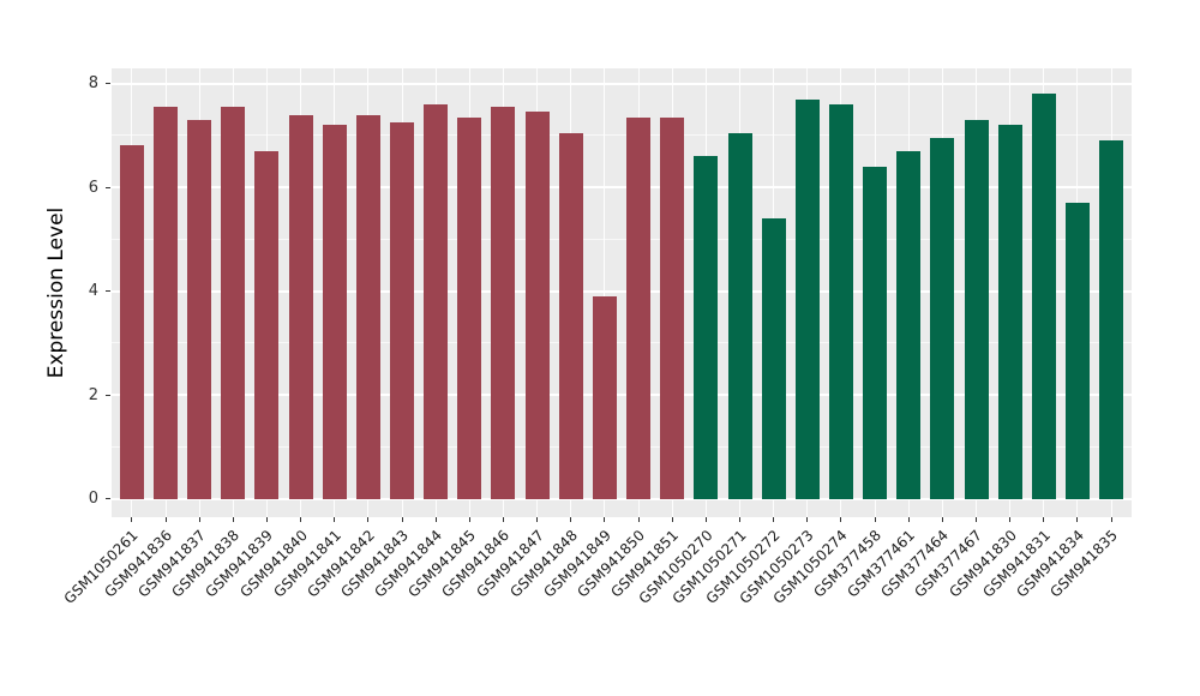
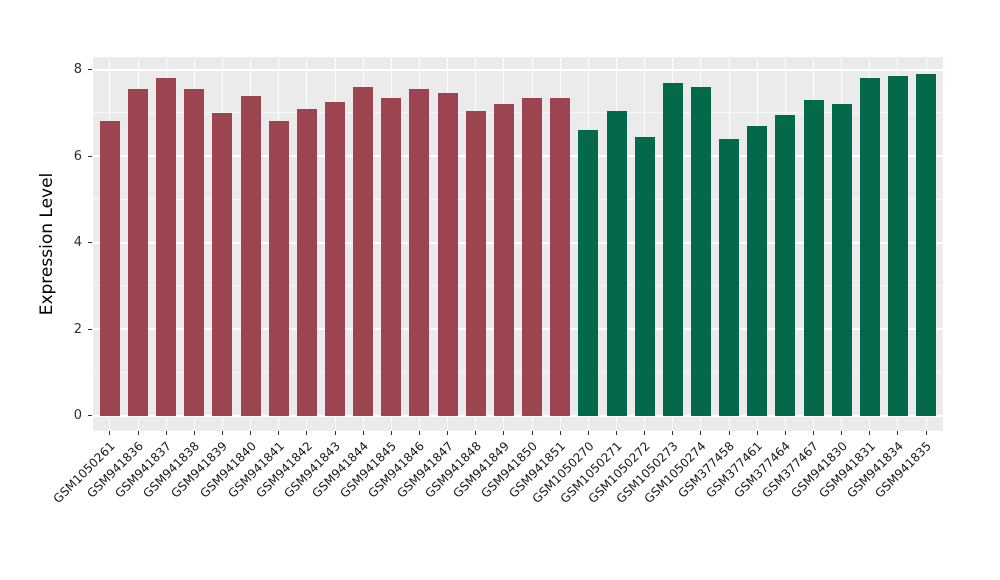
GSM941837: 7.3 -> 7.8
GSM941839: 6.7 -> 7.0
GSM941841: 7.2 -> 6.8
GSM941842: 7.4 -> 7.1
GSM941849: 3.9 -> 7.2
GSM1050272: 5.4 -> 6.5
GSM941834: 5.7 -> 7.8
GSM941835: 6.9 -> 7.9
